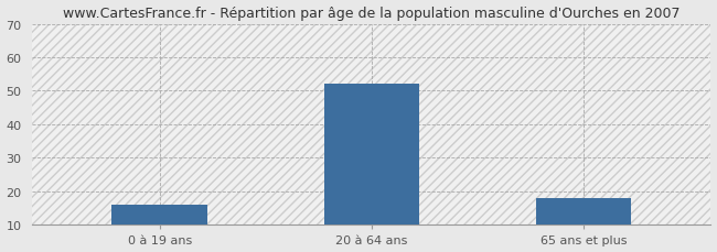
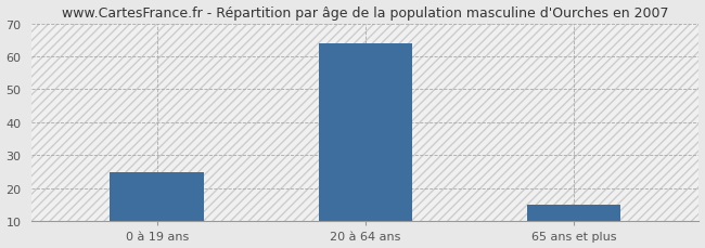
0 à 19 ans: 16 -> 25
20 à 64 ans: 52 -> 64
65 ans et plus: 18 -> 15
